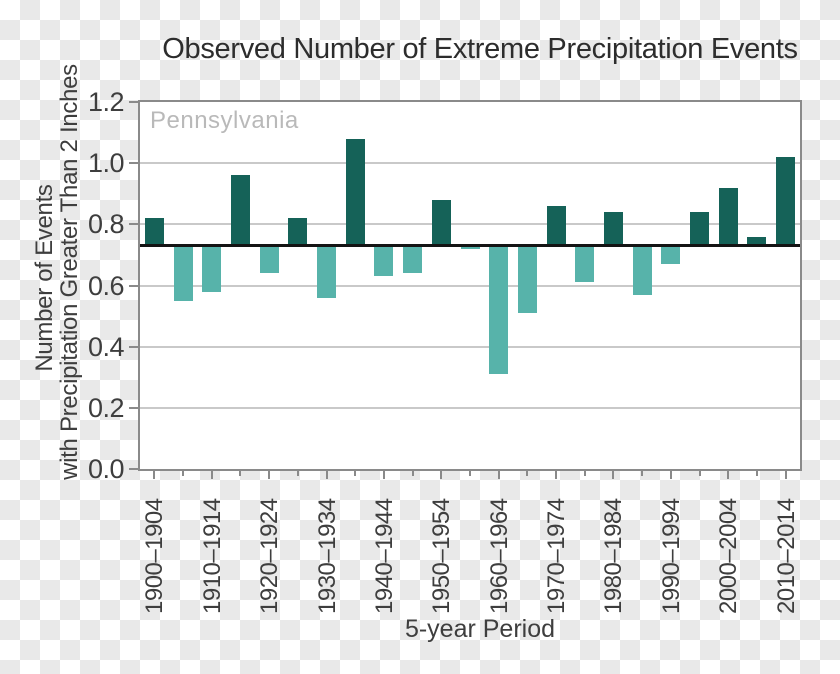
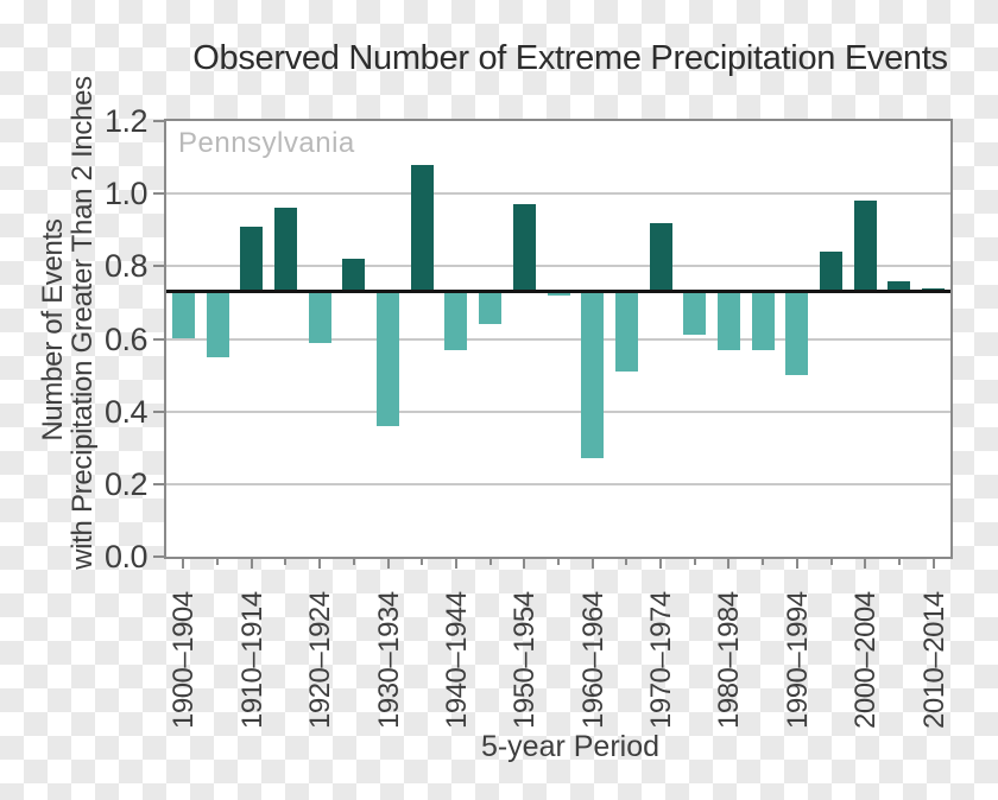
1900–1904: 0.82 -> 0.60
1910–1914: 0.58 -> 0.91
1920–1924: 0.64 -> 0.59
1930–1934: 0.56 -> 0.36
1940–1944: 0.63 -> 0.57
1950–1954: 0.88 -> 0.97
1960–1964: 0.31 -> 0.27
1970–1974: 0.86 -> 0.92
1980–1984: 0.84 -> 0.57
1990–1994: 0.67 -> 0.50
2000–2004: 0.92 -> 0.98
2010–2014: 1.02 -> 0.74
